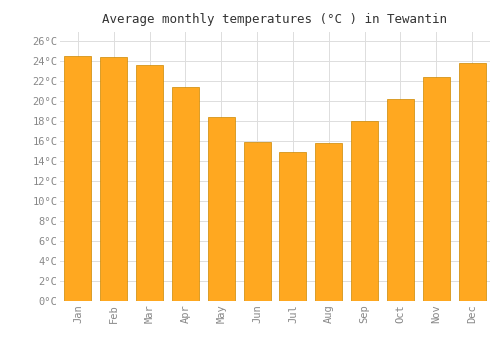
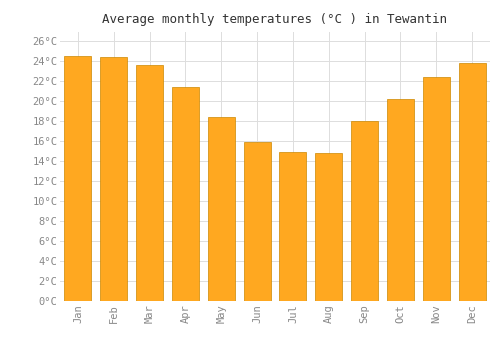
Aug: 15.8°C -> 14.8°C
